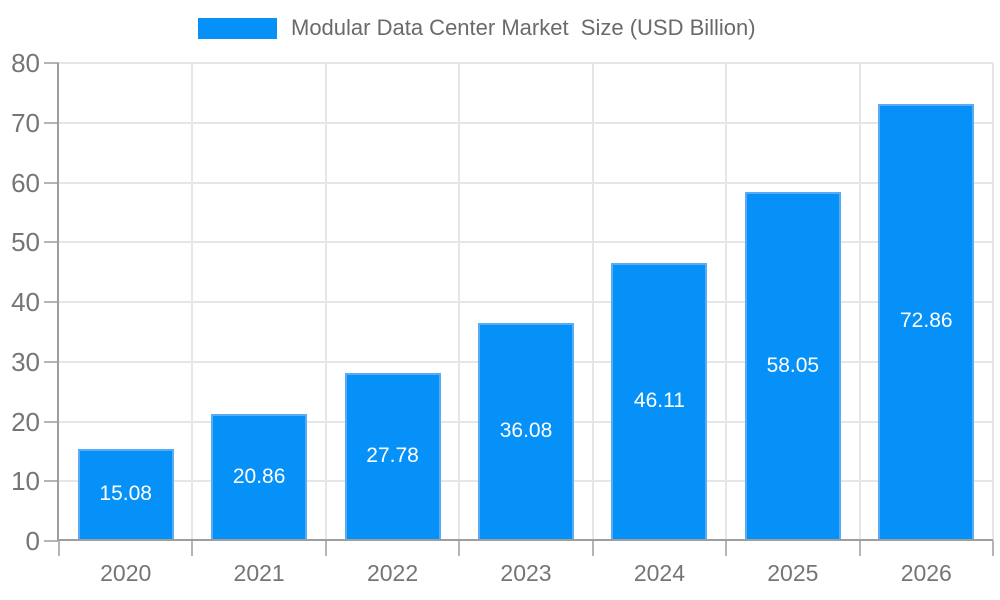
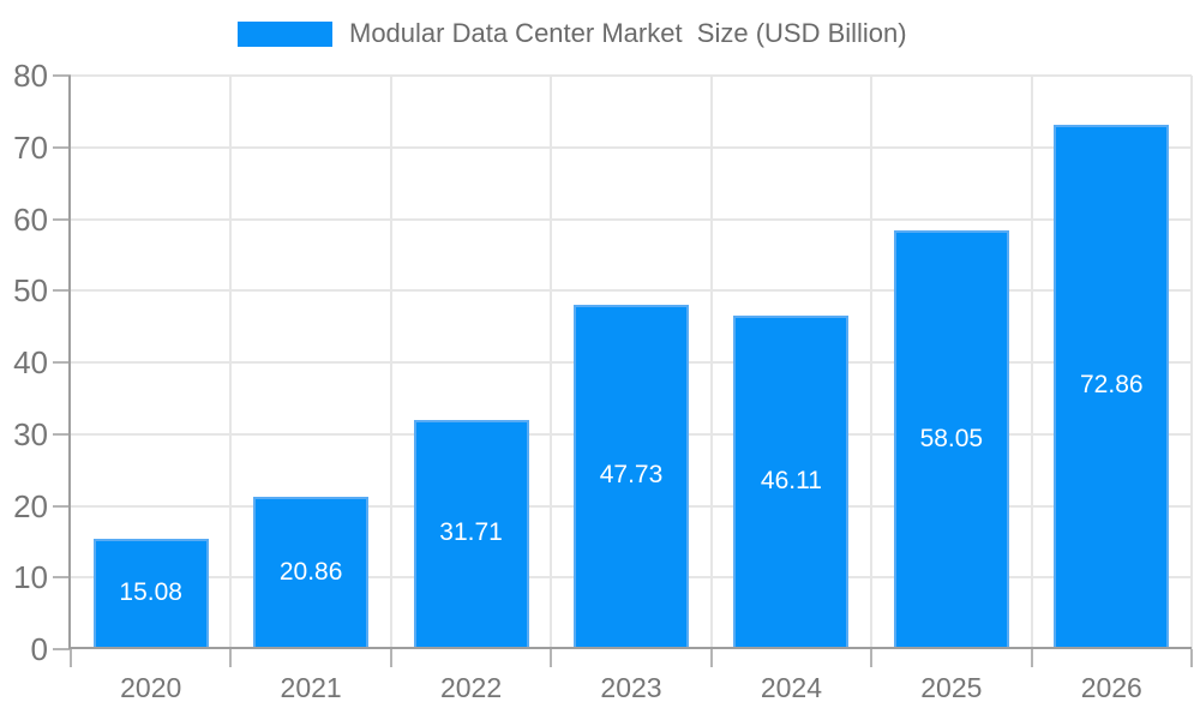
2022: 27.78 -> 31.71
2023: 36.08 -> 47.73
